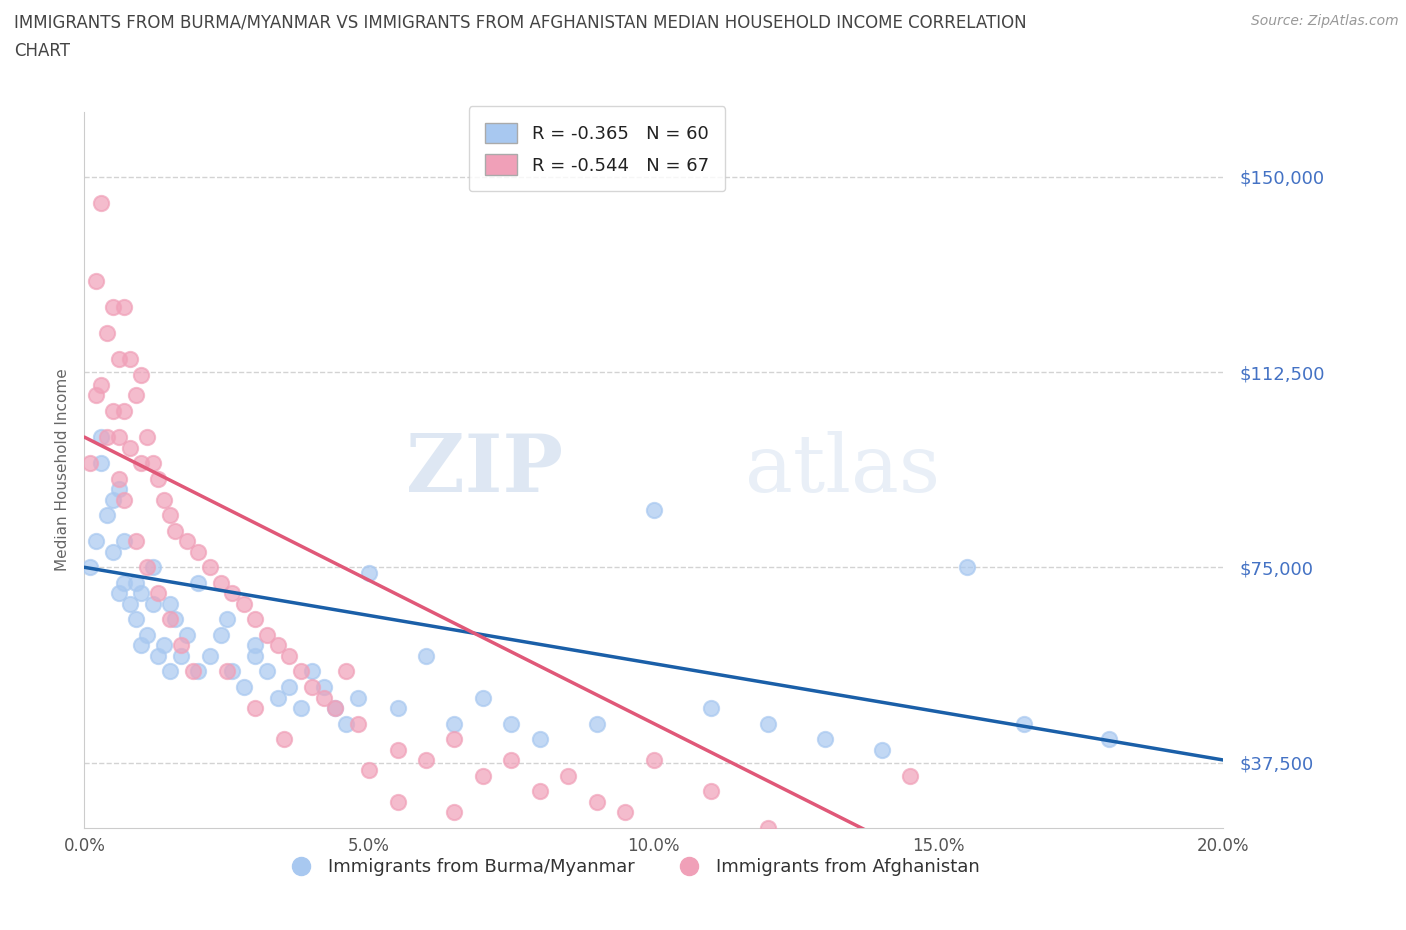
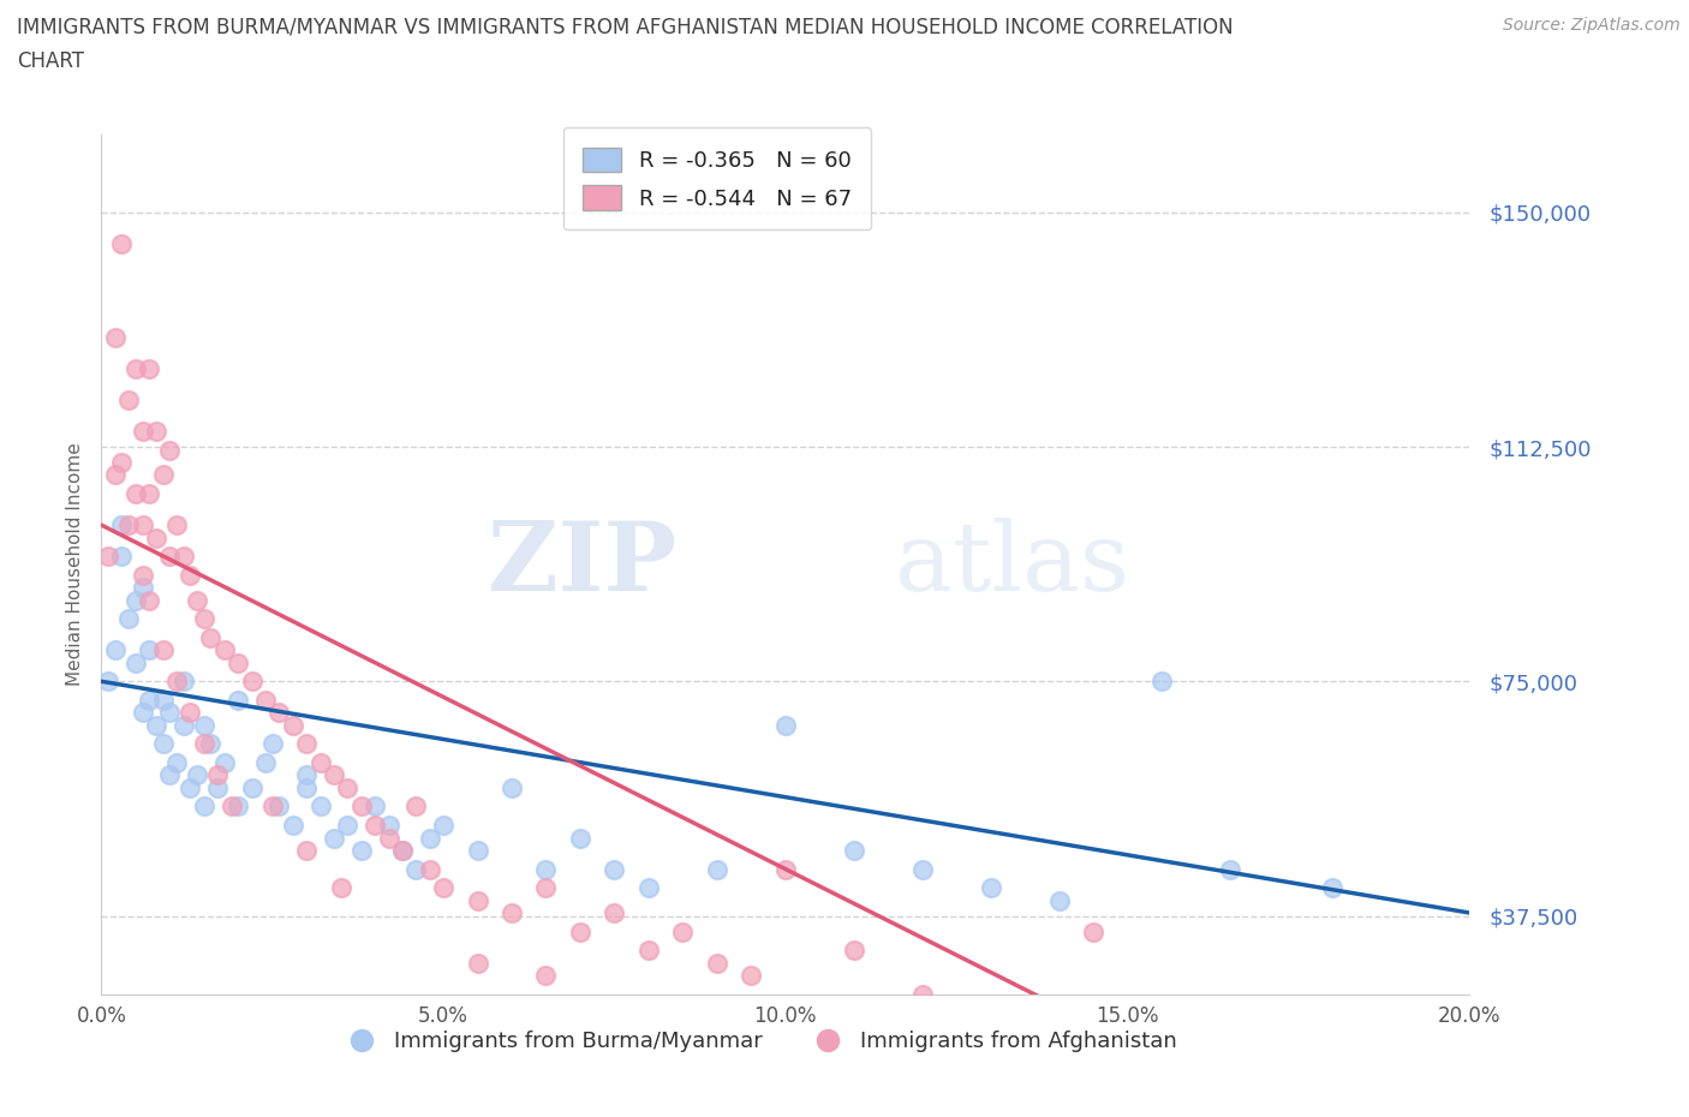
Immigrants from Burma/Myanmar/5.0%: $74,000 -> $52,000
Immigrants from Afghanistan/5.0%: $36,000 -> $42,000
Immigrants from Burma/Myanmar/10.0%: $86,000 -> $68,000
Immigrants from Afghanistan/10.0%: $38,000 -> $45,000
